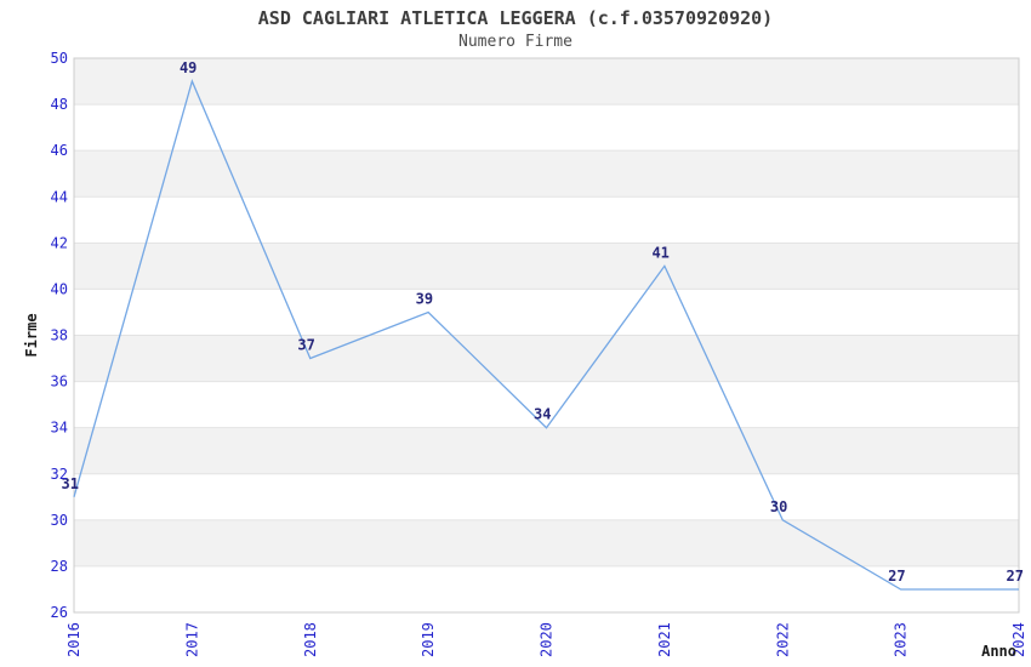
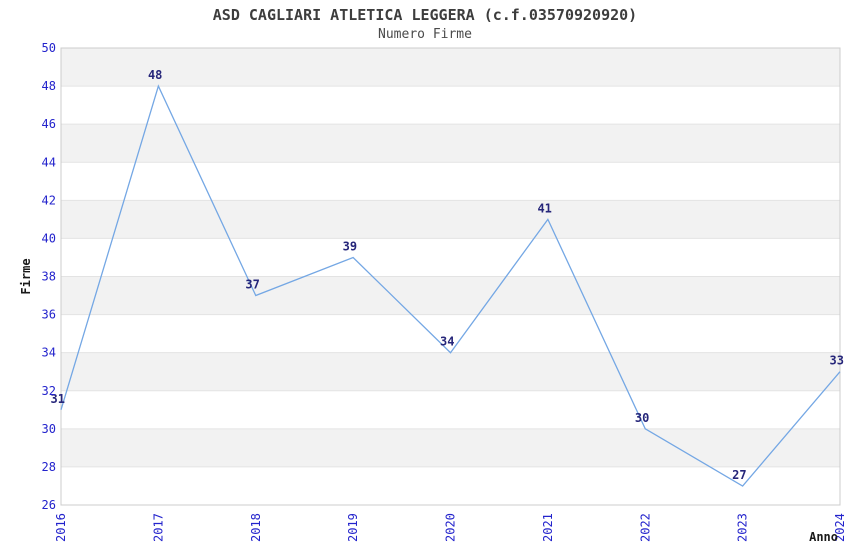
2017: 49 -> 48
2024: 27 -> 33
